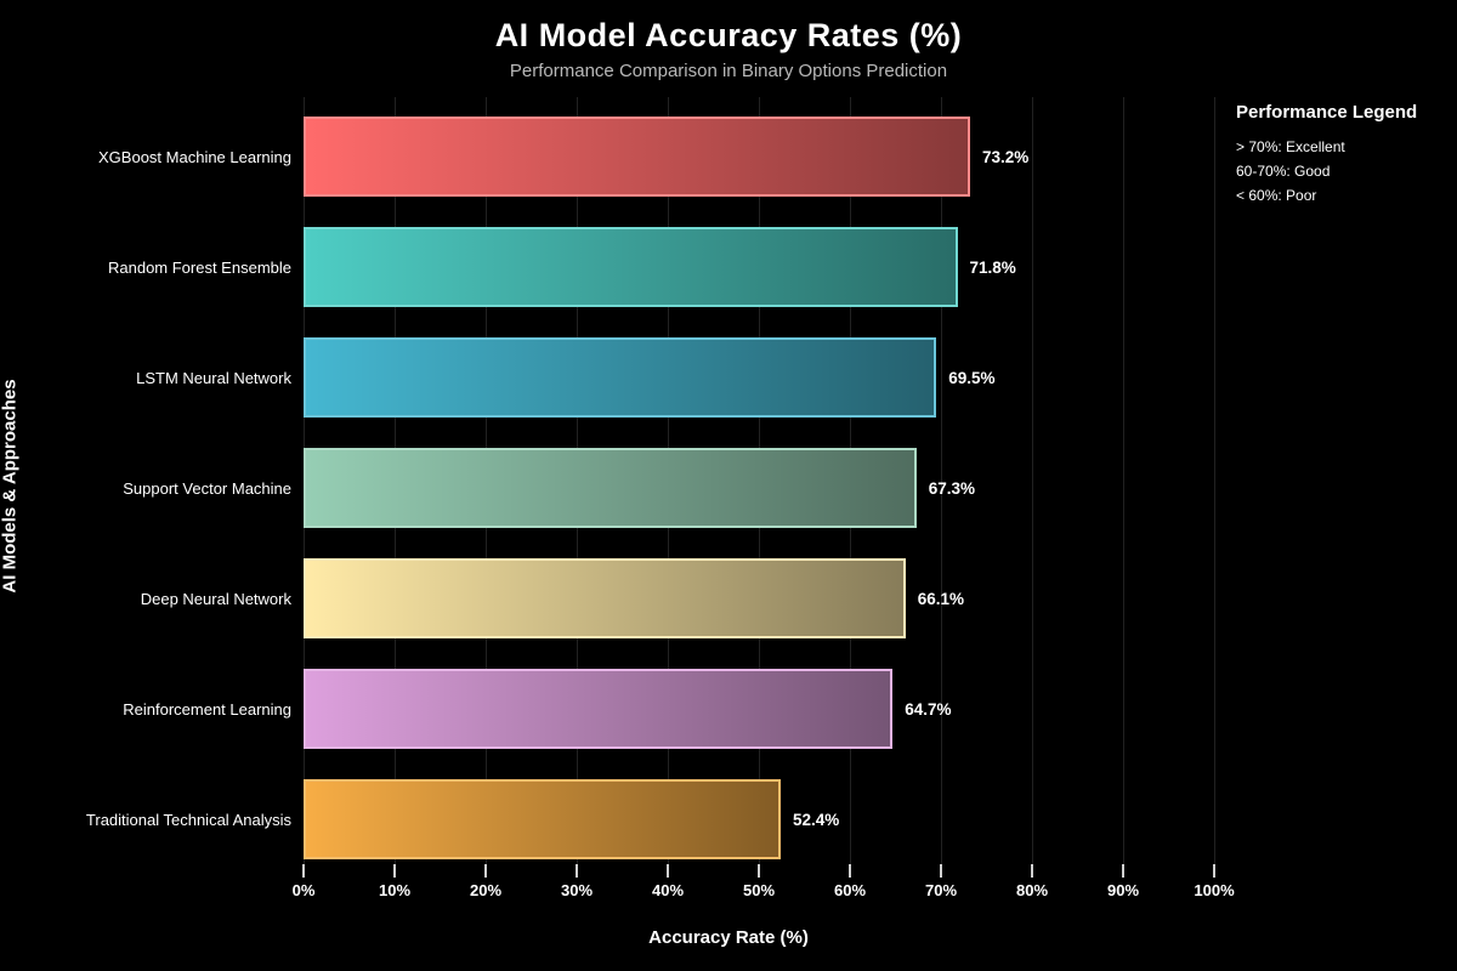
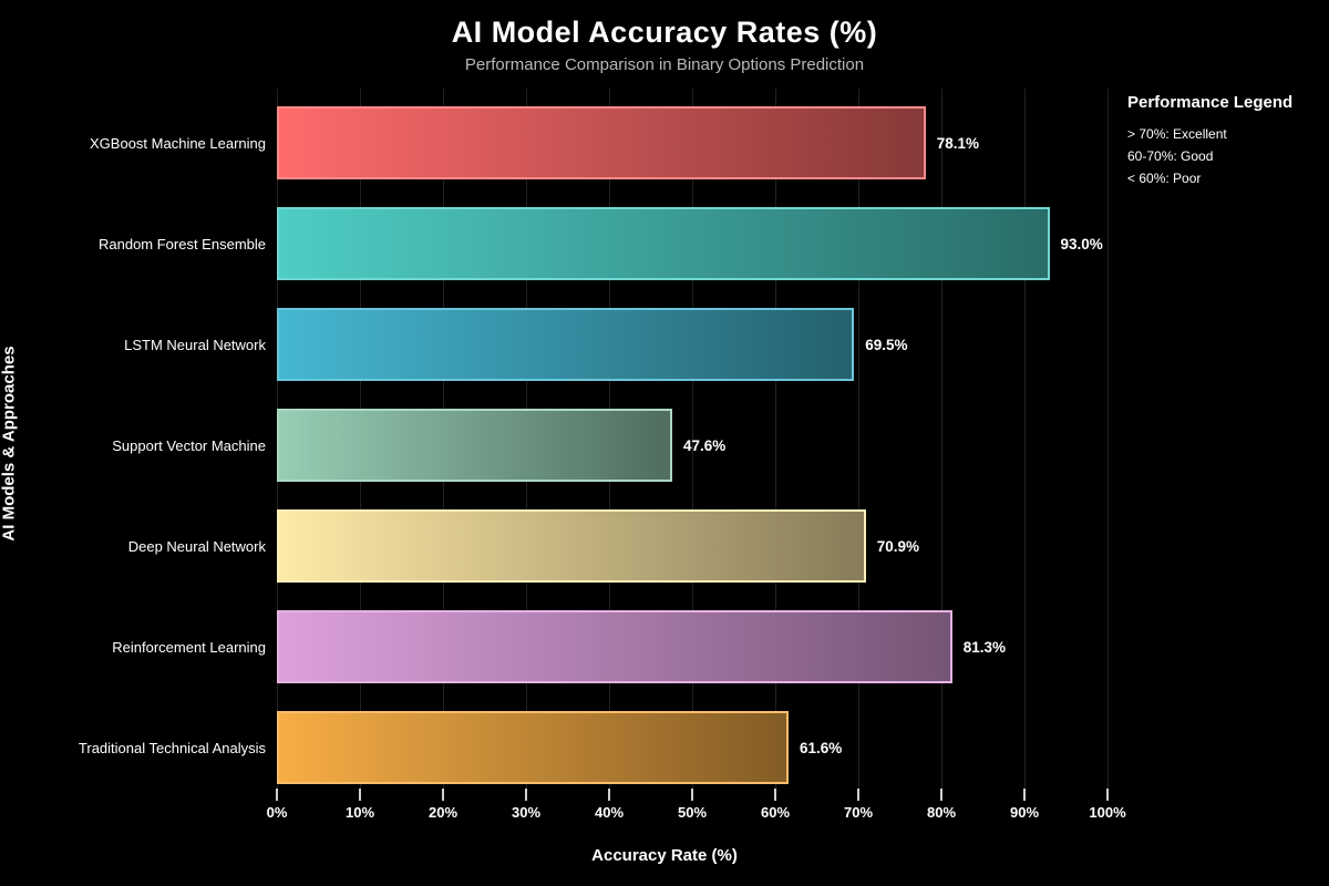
XGBoost Machine Learning: 73.2% -> 78.1%
Random Forest Ensemble: 71.8% -> 93.0%
Support Vector Machine: 67.3% -> 47.6%
Deep Neural Network: 66.1% -> 70.9%
Reinforcement Learning: 64.7% -> 81.3%
Traditional Technical Analysis: 52.4% -> 61.6%
